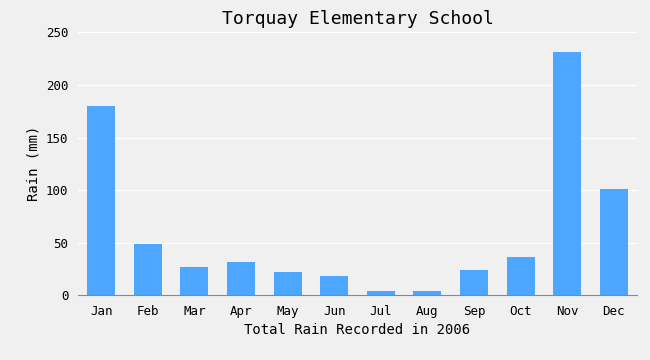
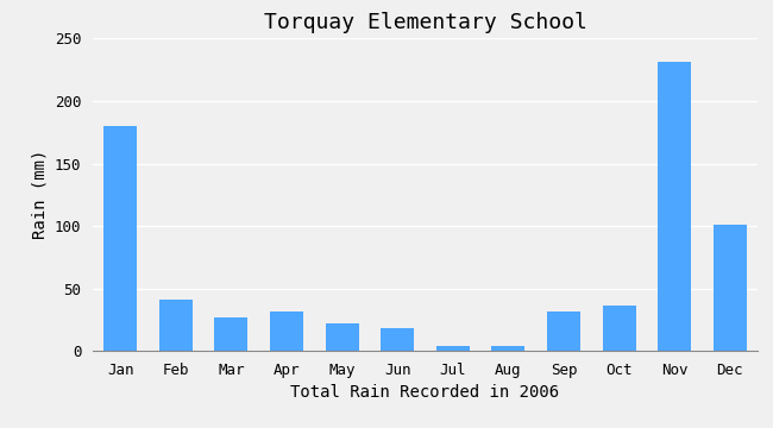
Feb: 49 -> 41
Sep: 24 -> 32
